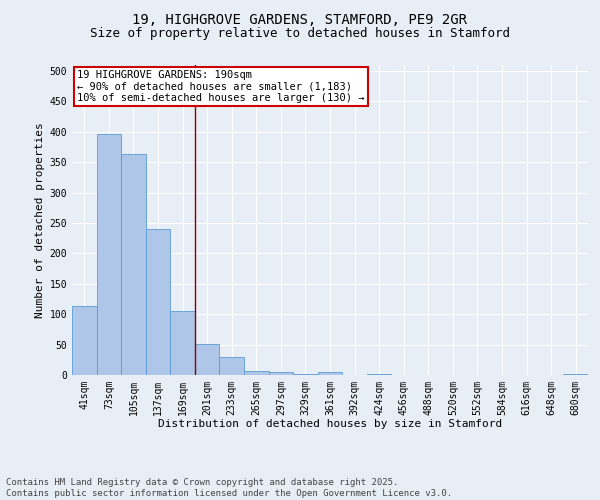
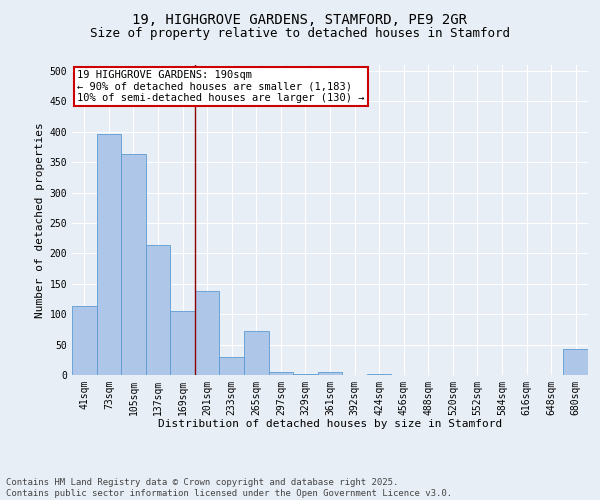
137sqm: 241 -> 214
201sqm: 51 -> 138
265sqm: 7 -> 72
680sqm: 1 -> 42
